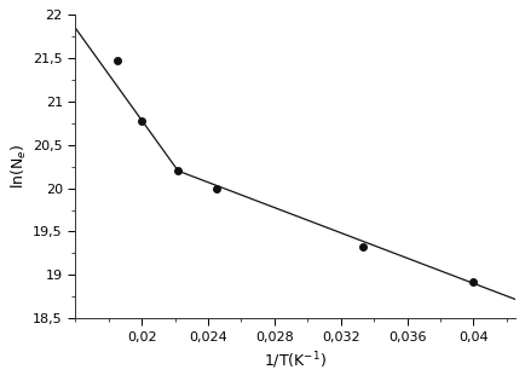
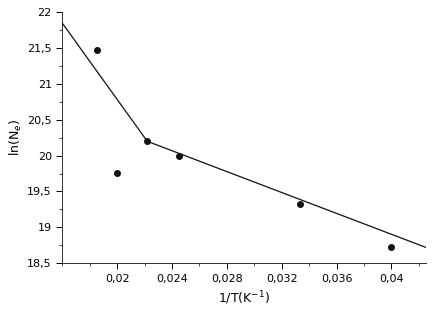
0,02: 20,78 -> 19,76
0,04: 18,92 -> 18,72
